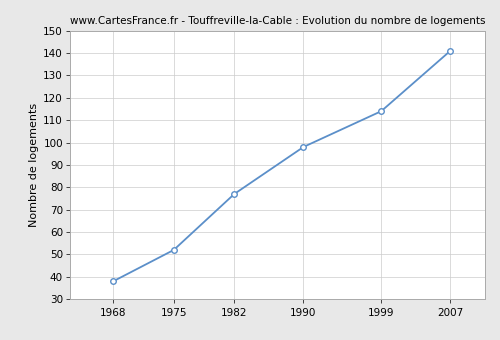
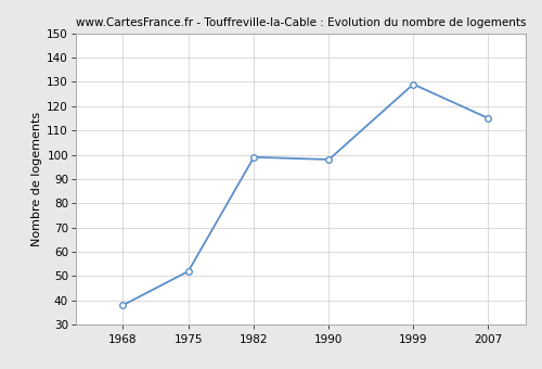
1982: 77 -> 99
1999: 114 -> 129
2007: 141 -> 115
